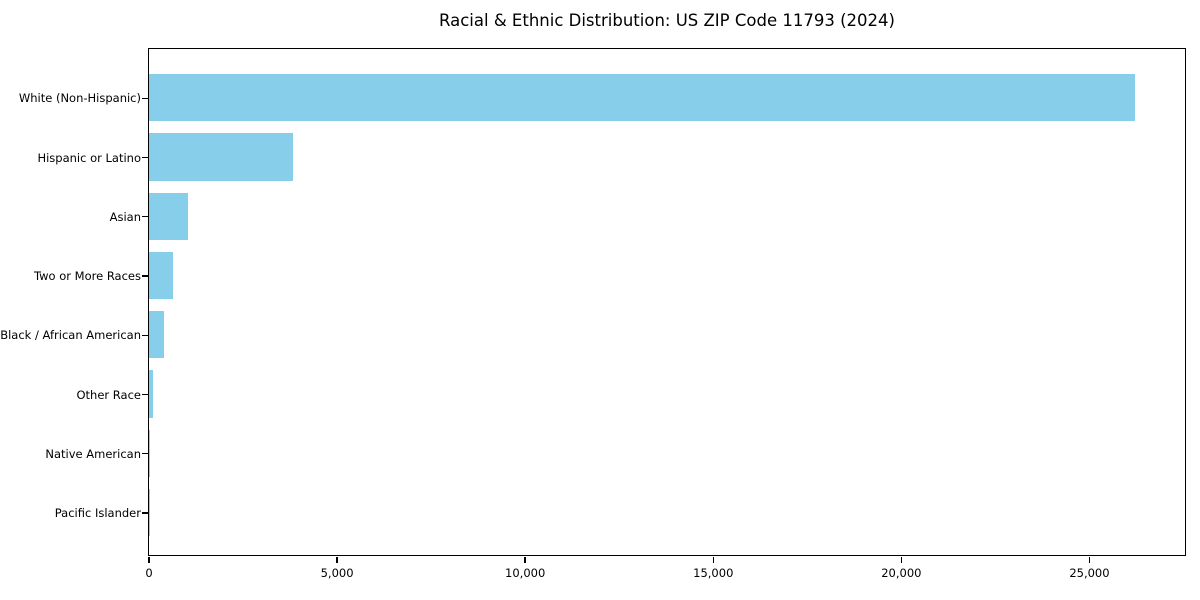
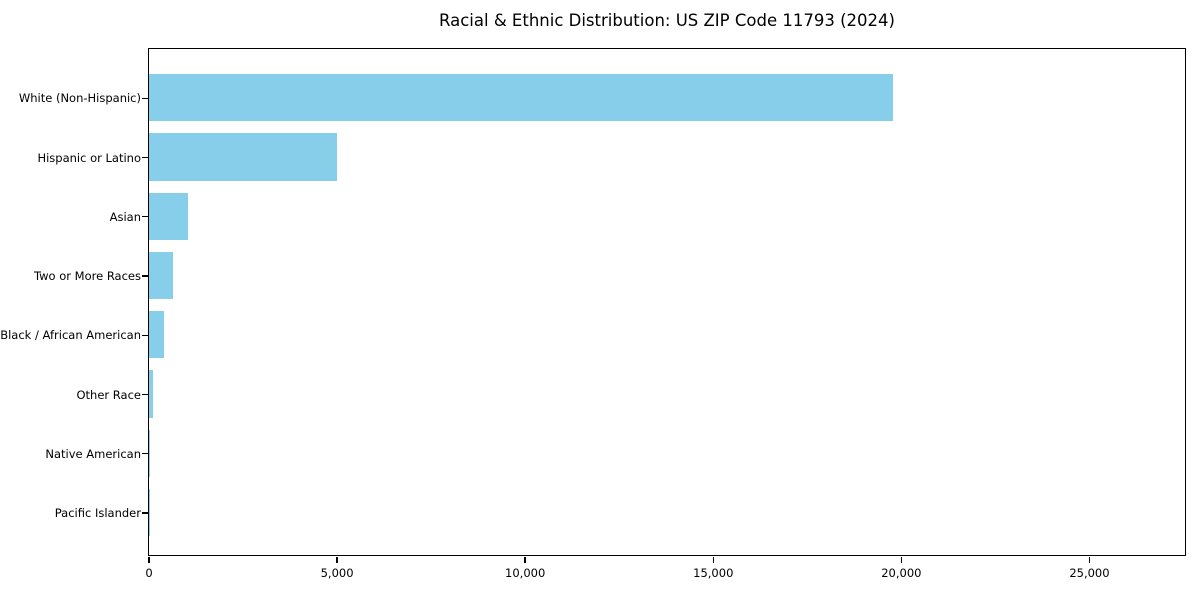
White (Non-Hispanic): 26200 -> 19800
Hispanic or Latino: 3800 -> 5000
